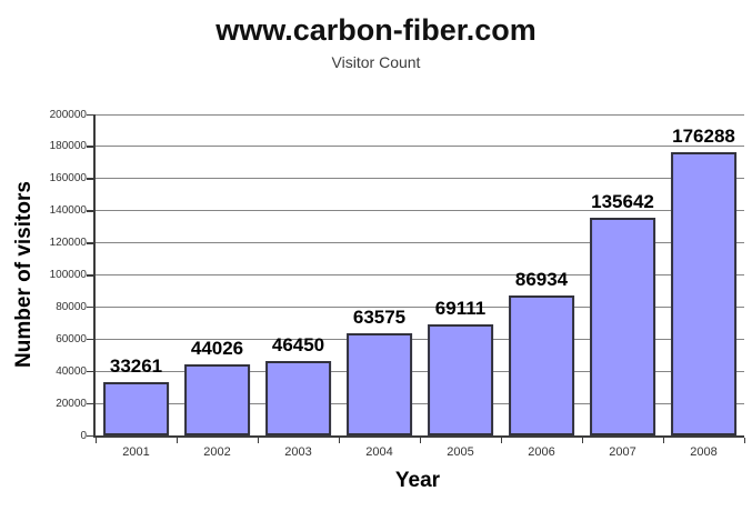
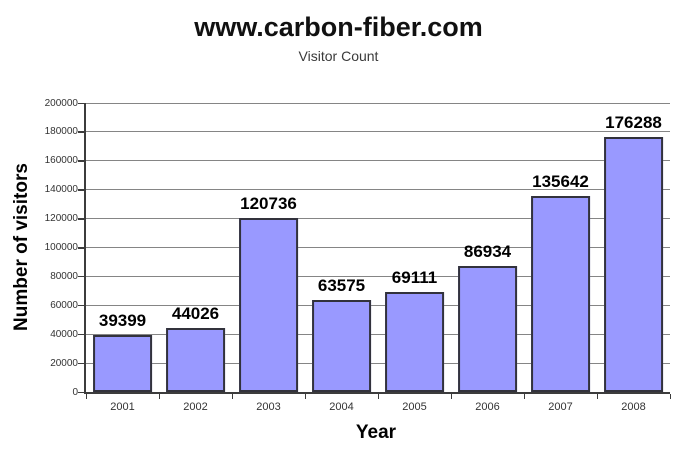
2001: 33261 -> 39399
2003: 46450 -> 120736
